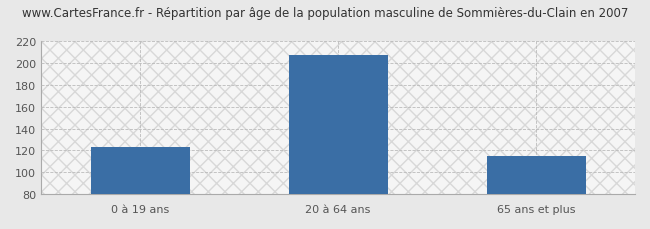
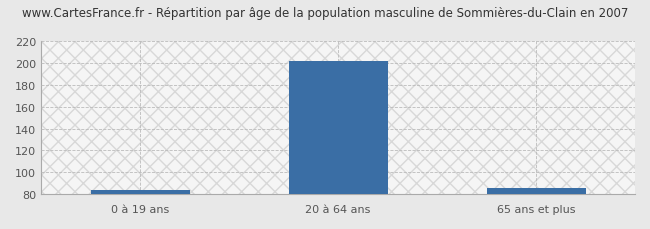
0 à 19 ans: 123 -> 84
20 à 64 ans: 207 -> 202
65 ans et plus: 115 -> 86
